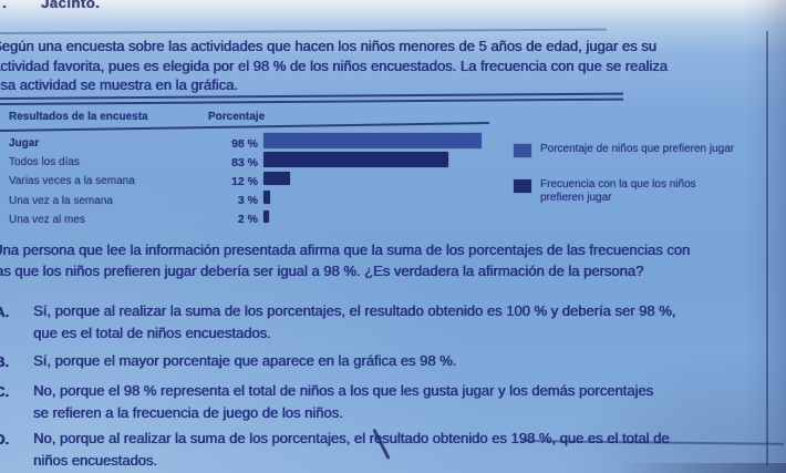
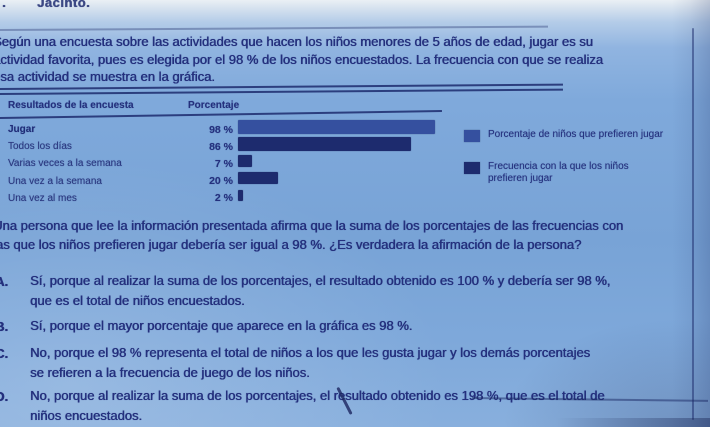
Todos los días: 83 -> 86
Varias veces a la semana: 12 -> 7
Una vez a la semana: 3 -> 20
